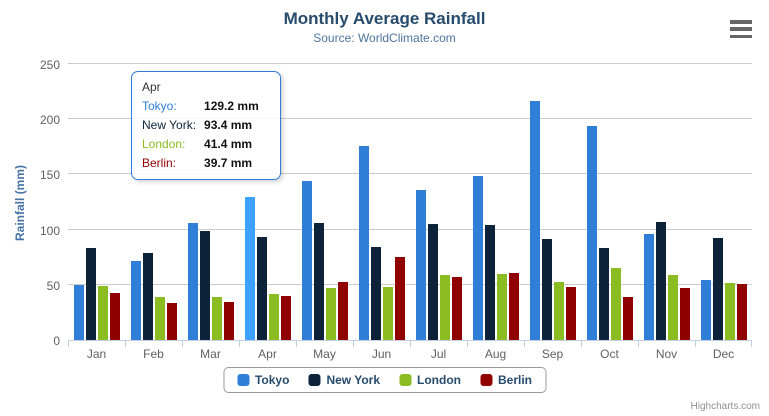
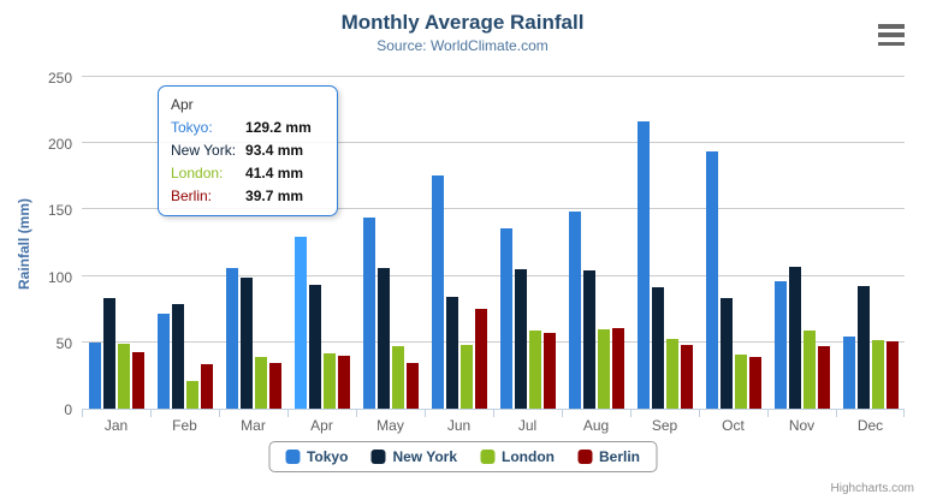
London/Feb: 39 -> 21
Berlin/May: 53 -> 34
London/Oct: 65 -> 41
